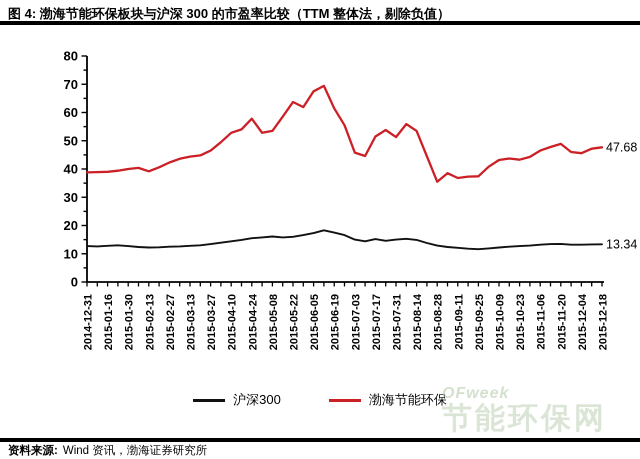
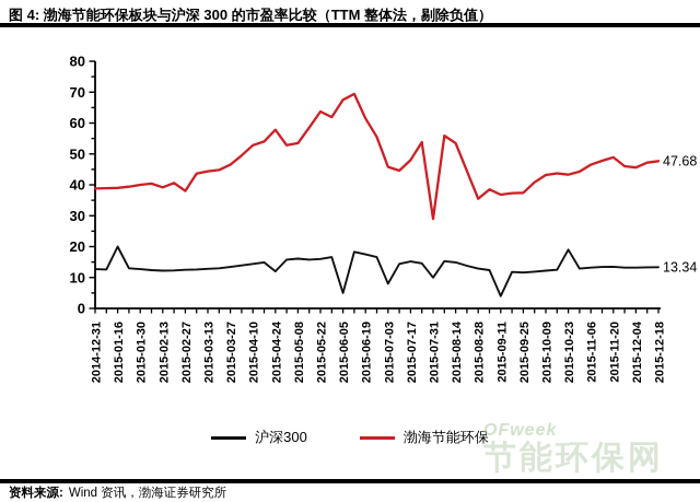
沪深300/2015-01-16: 13 -> 20
渤海节能环保/2015-02-27: 42 -> 38
沪深300/2015-04-24: 16 -> 12
沪深300/2015-06-05: 17 -> 5
沪深300/2015-07-03: 15 -> 8
渤海节能环保/2015-07-17: 52 -> 48
沪深300/2015-07-31: 15 -> 10
渤海节能环保/2015-07-31: 51 -> 29
沪深300/2015-09-11: 12 -> 4
沪深300/2015-10-23: 13 -> 19
